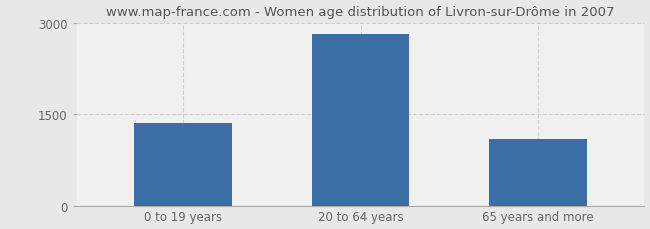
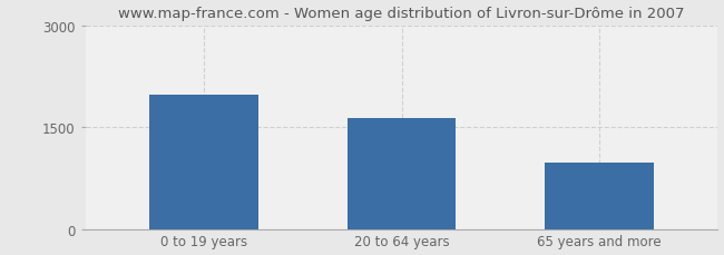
0 to 19 years: 1350 -> 1980
20 to 64 years: 2820 -> 1640
65 years and more: 1100 -> 980
